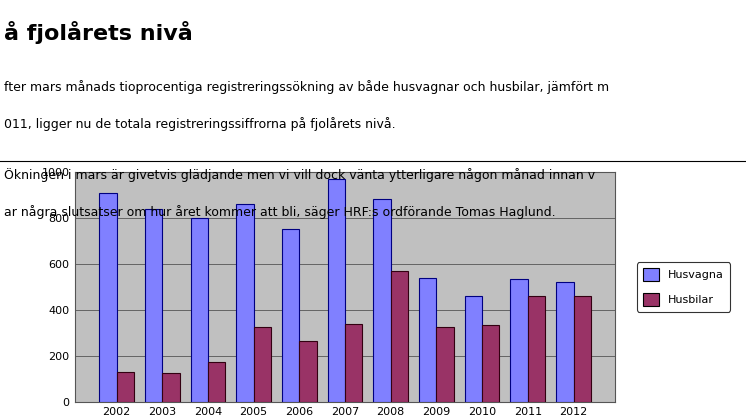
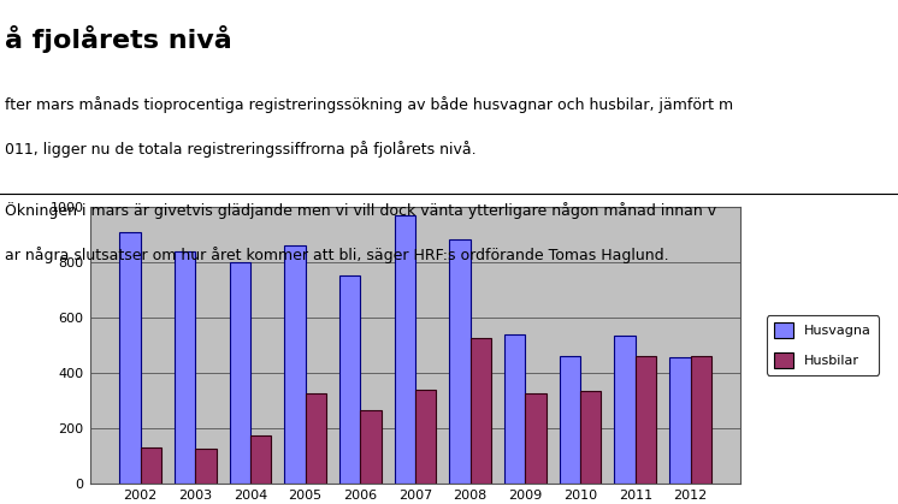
Husbilar/2008: 570 -> 525
Husvagna/2012: 520 -> 455
